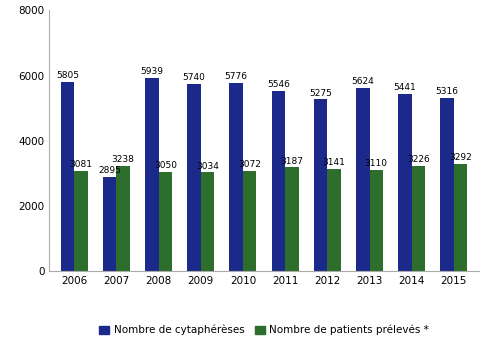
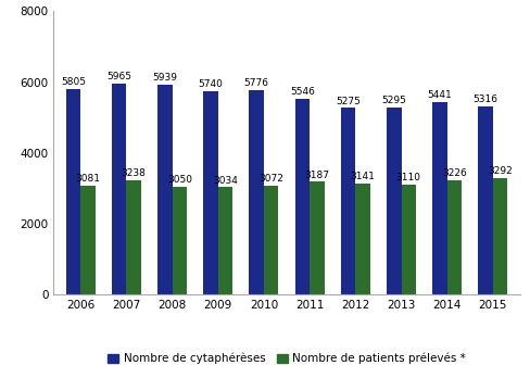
Nombre de cytaphérèses/2007: 2895 -> 5965
Nombre de cytaphérèses/2013: 5624 -> 5295
